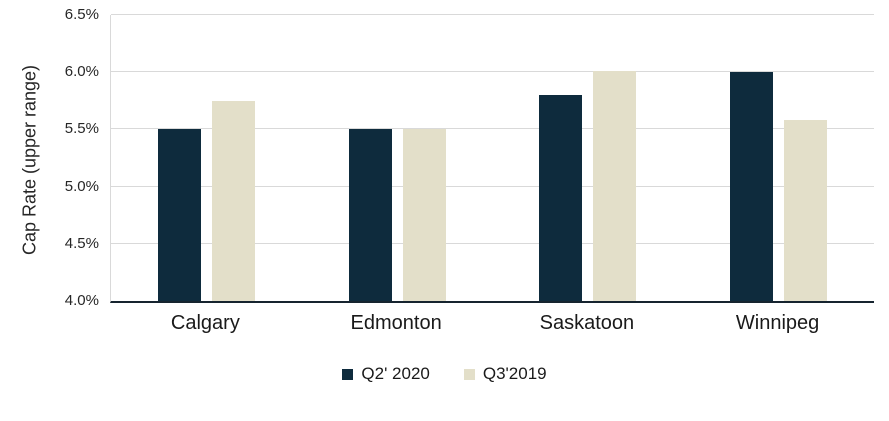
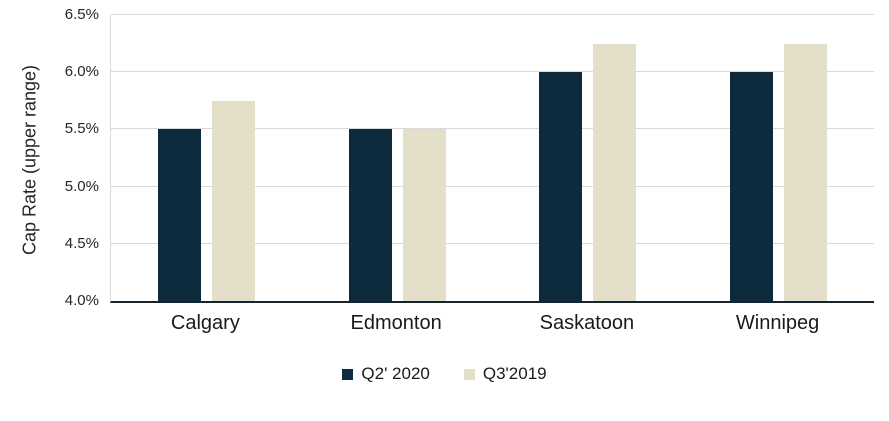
Q2' 2020/Saskatoon: 5.8% -> 6.0%
Q3'2019/Saskatoon: 6.01% -> 6.25%
Q3'2019/Winnipeg: 5.58% -> 6.25%
